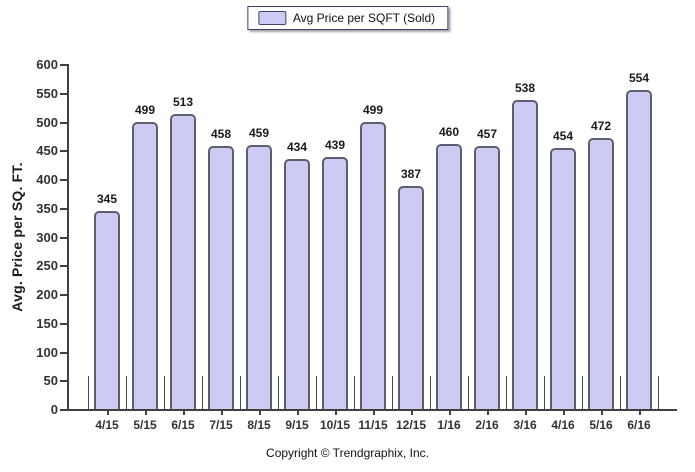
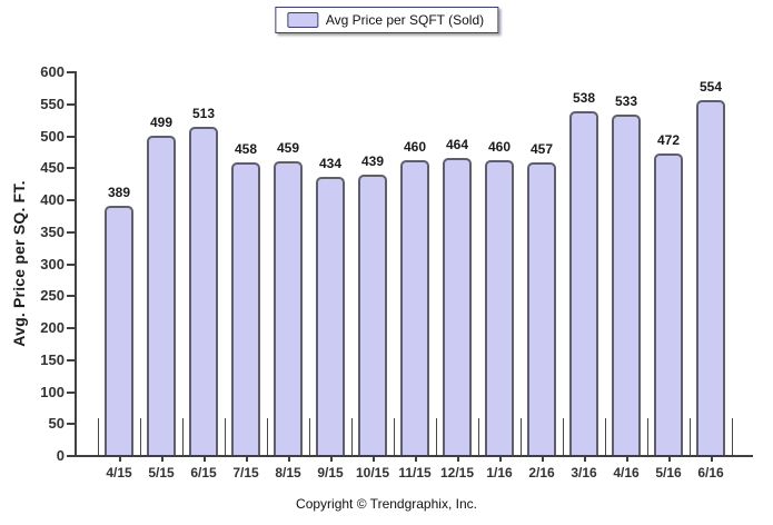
4/15: 345 -> 389
11/15: 499 -> 460
12/15: 387 -> 464
4/16: 454 -> 533
